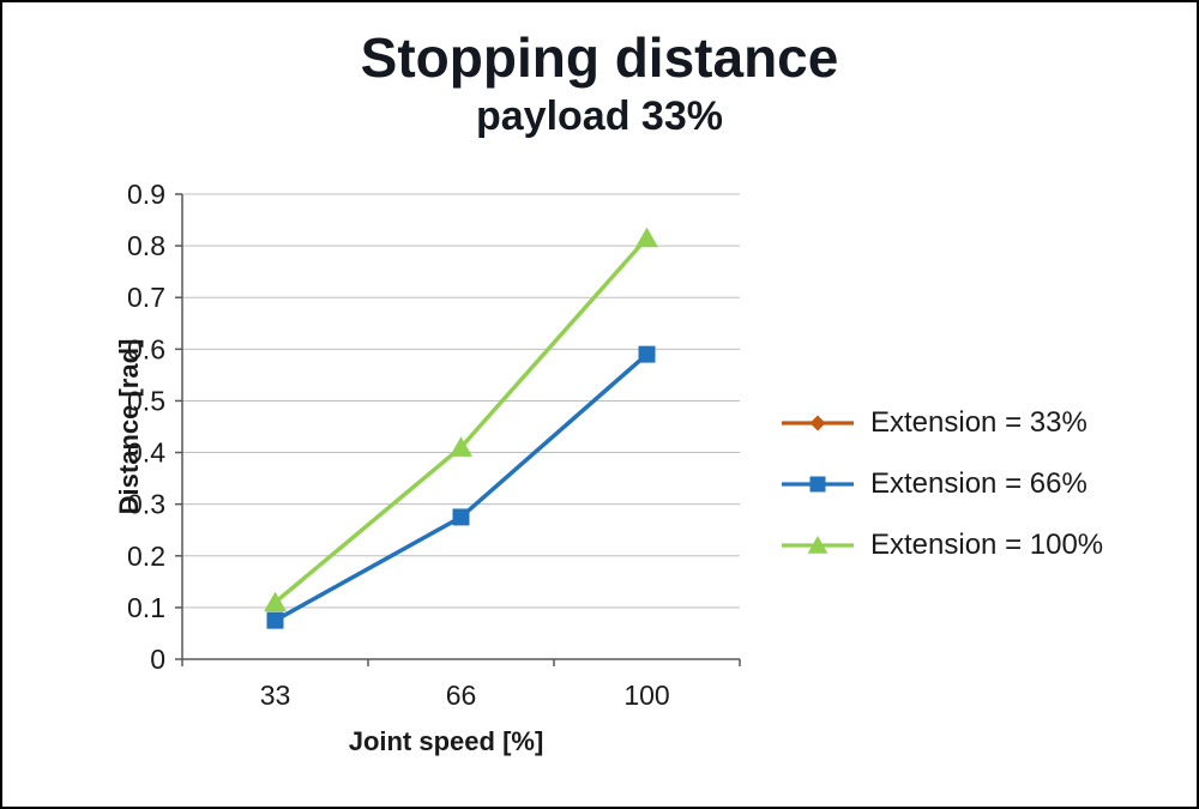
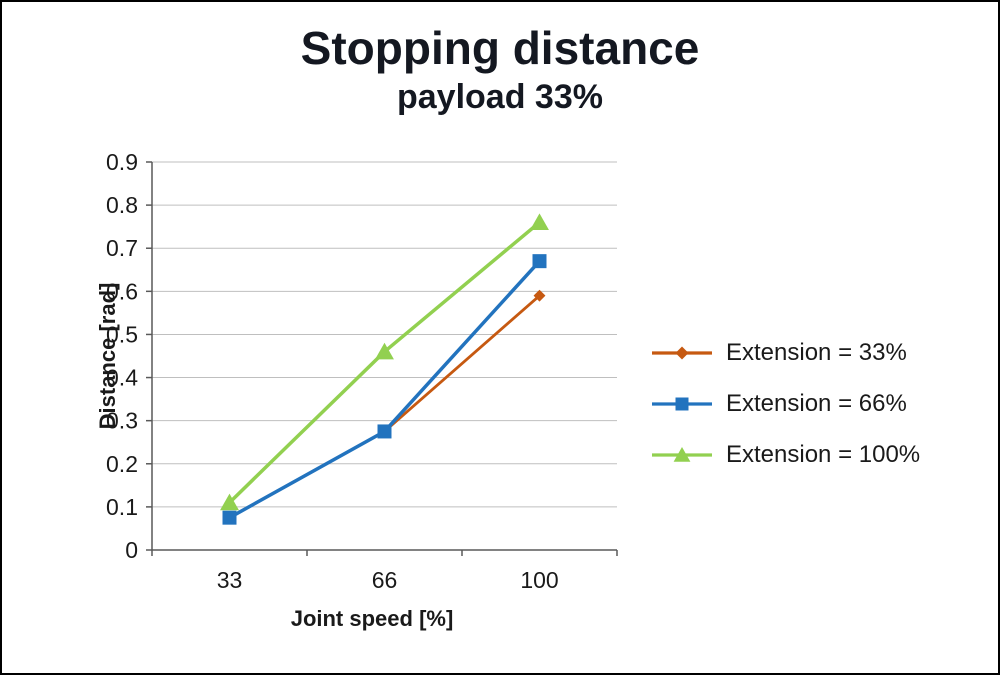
Extension = 100%/66: 0.41 -> 0.46
Extension = 66%/100: 0.59 -> 0.67
Extension = 100%/100: 0.81 -> 0.76
